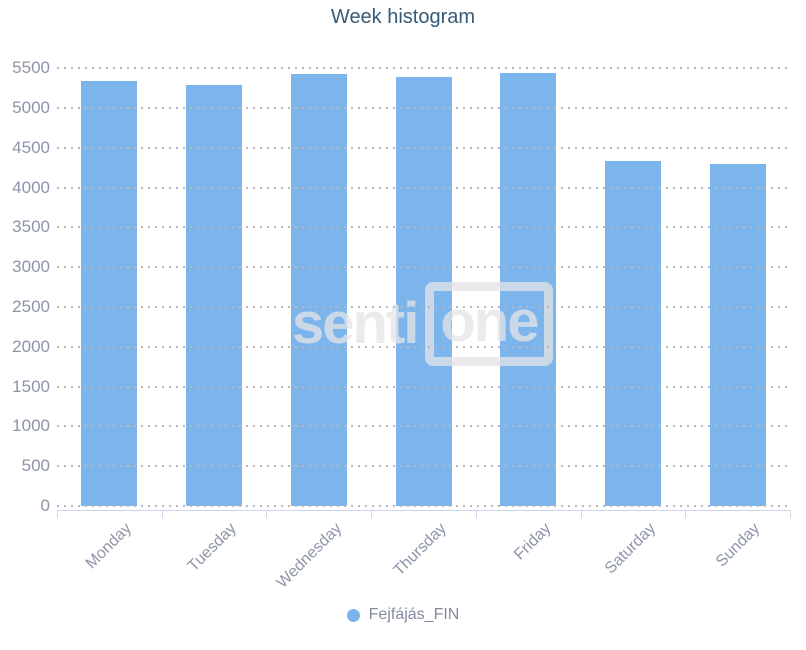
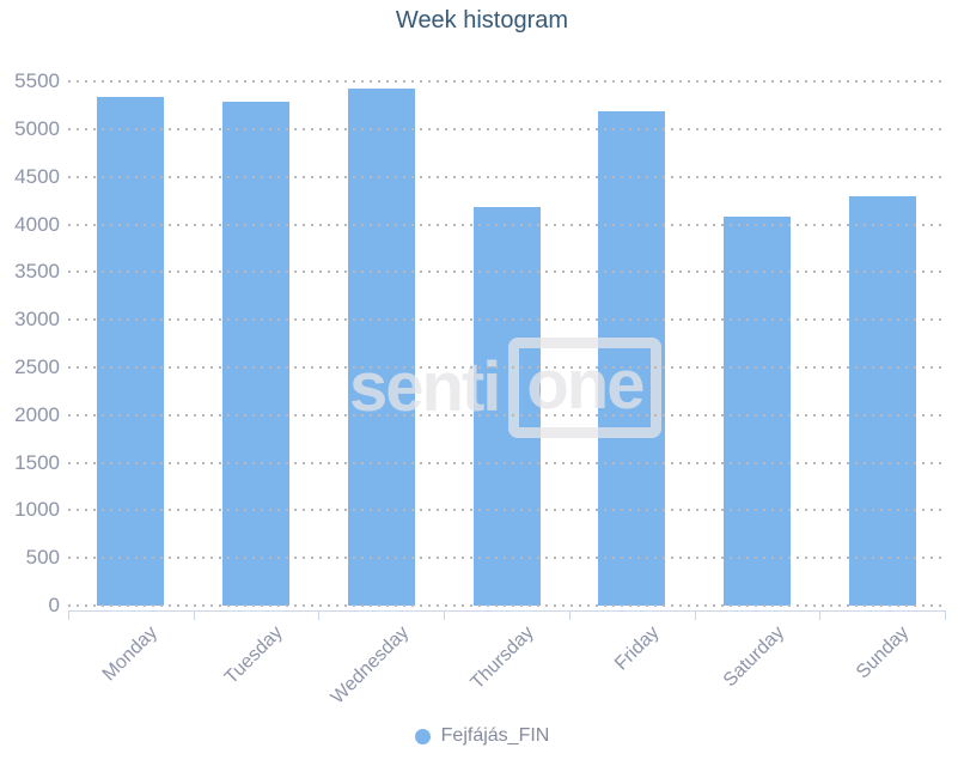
Thursday: 5400 -> 4200
Friday: 5400 -> 5200
Saturday: 4300 -> 4100
